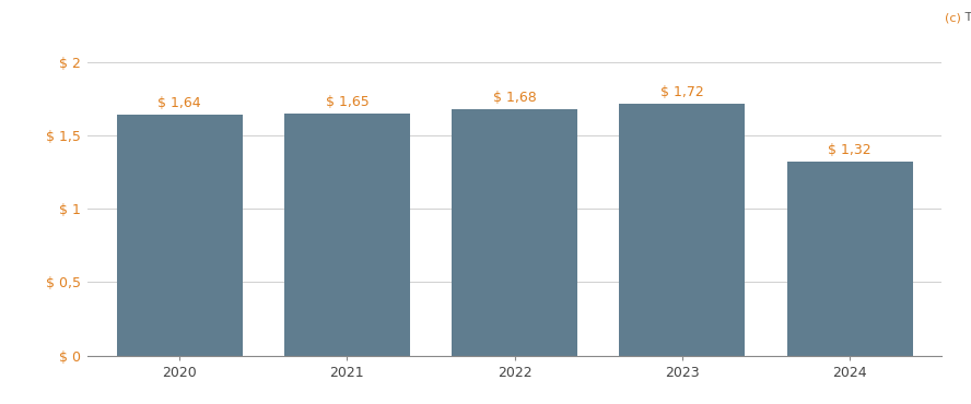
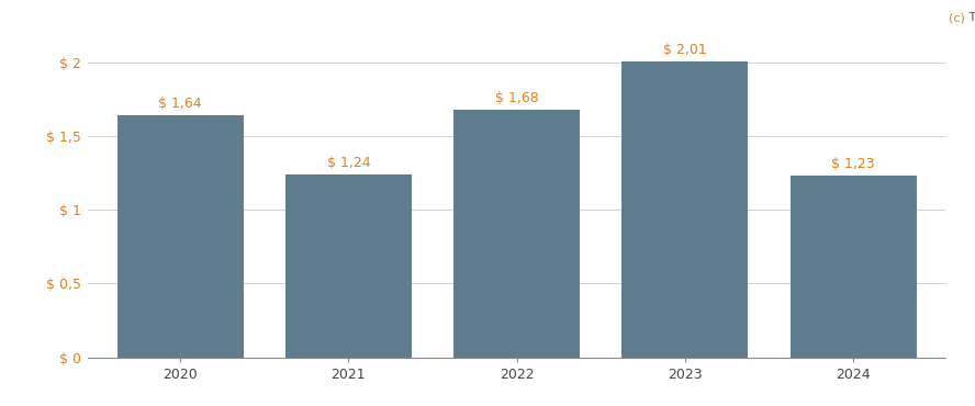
2021: 1,65 -> 1,24
2023: 1,72 -> 2,01
2024: 1,32 -> 1,23
